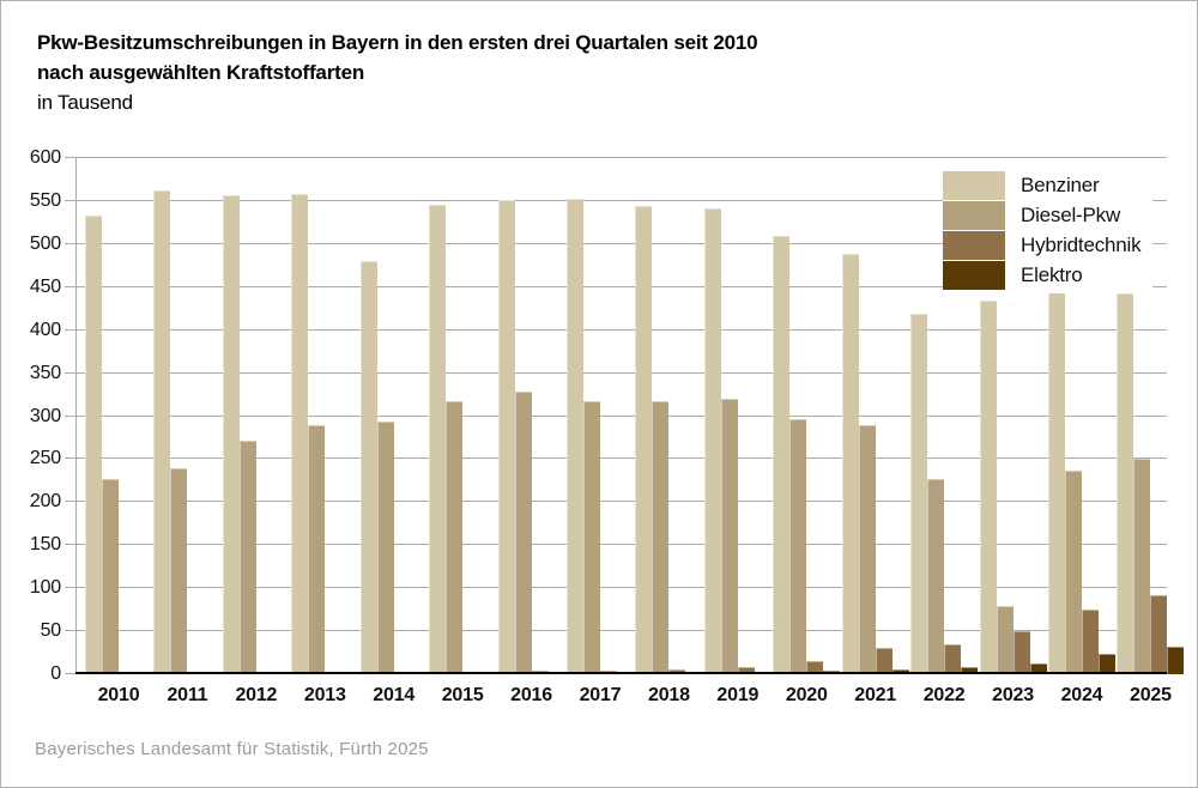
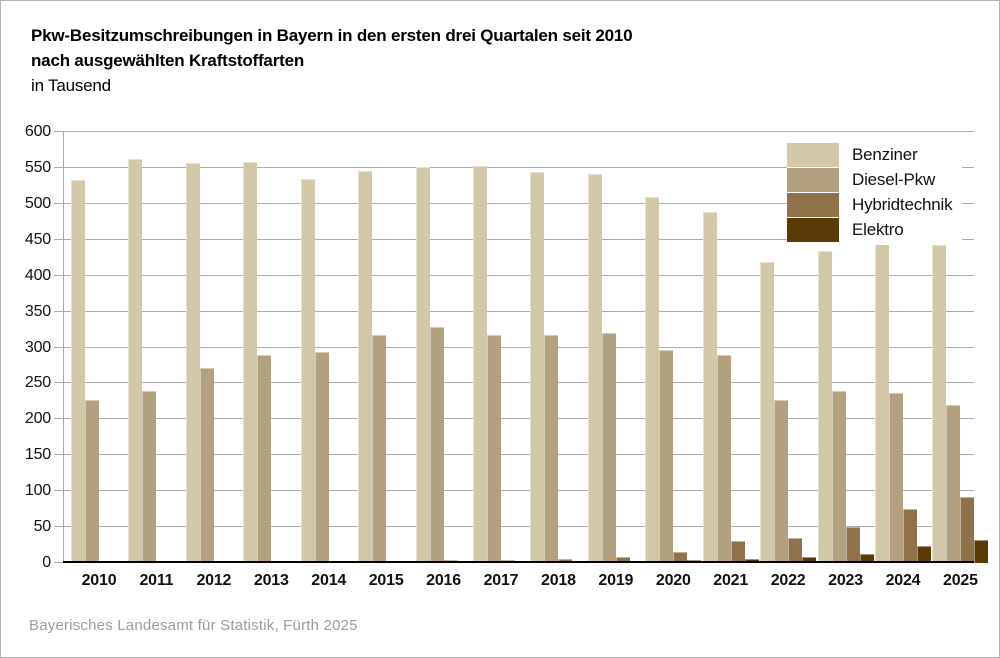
Benziner/2014: 480 -> 540
Diesel-Pkw/2023: 80 -> 240
Diesel-Pkw/2025: 250 -> 220
